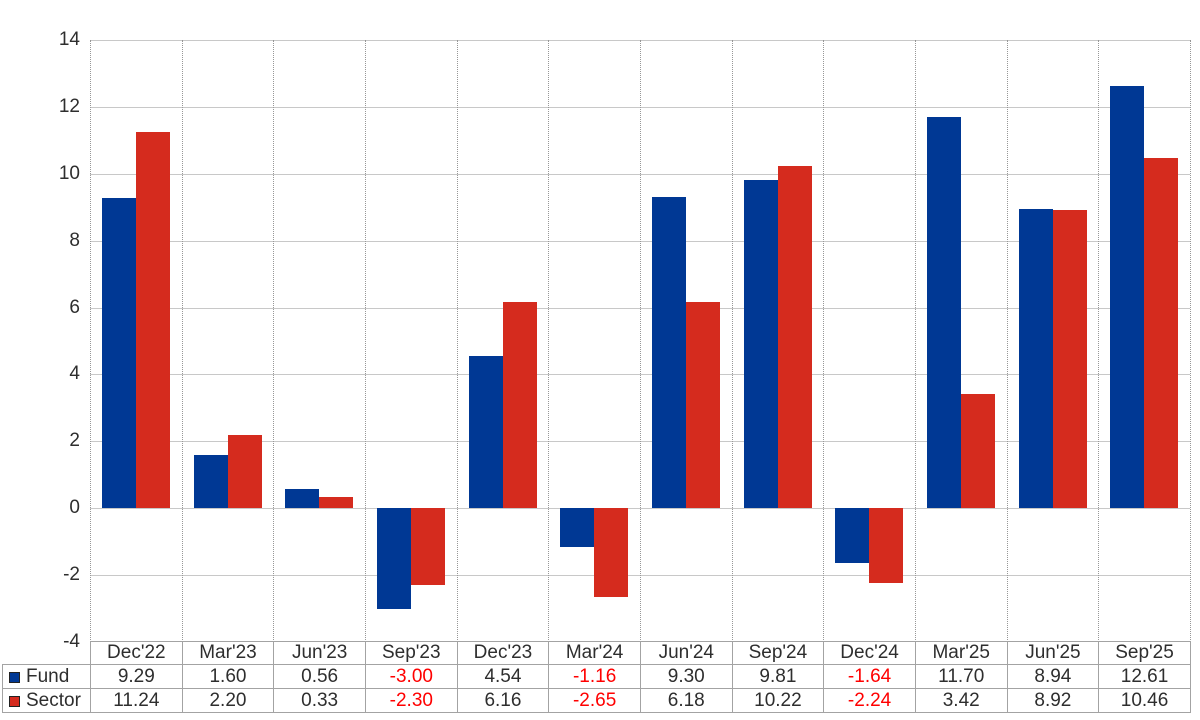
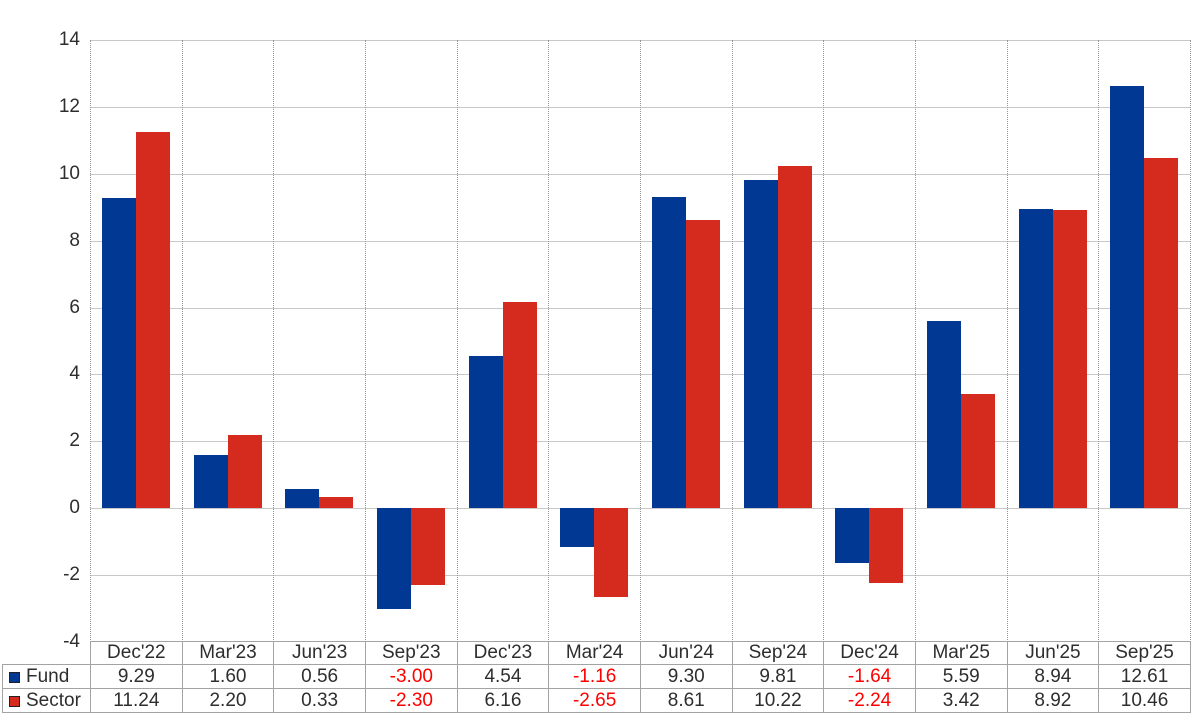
Sector/Jun'24: 6.18 -> 8.61
Fund/Mar'25: 11.70 -> 5.59
